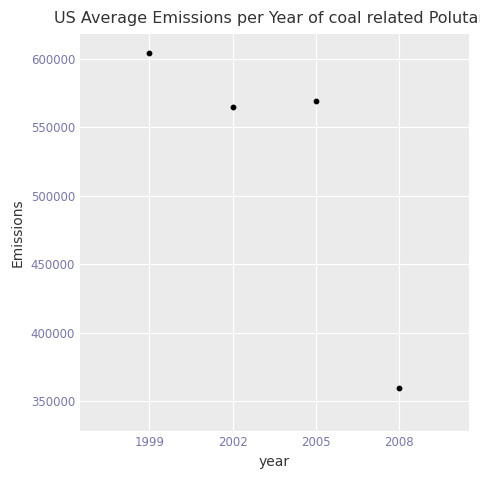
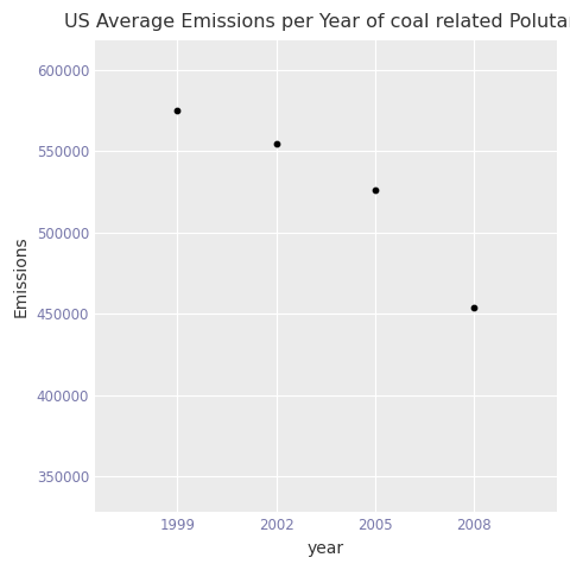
1999: 604000 -> 575000
2002: 565000 -> 555000
2005: 569000 -> 526000
2008: 360000 -> 454000
